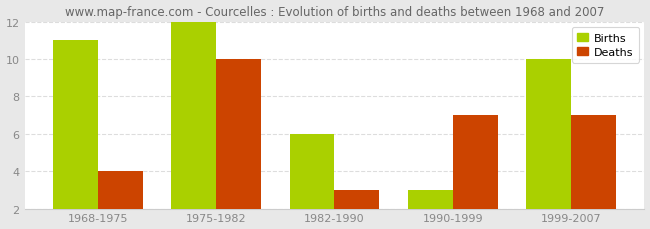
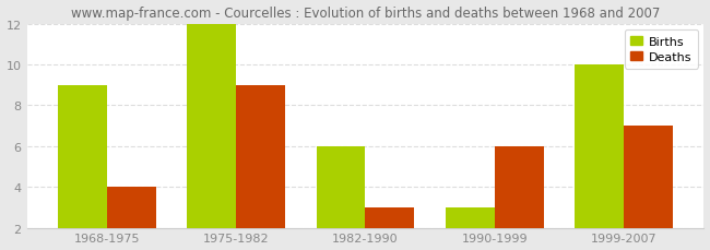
Births/1968-1975: 11 -> 9
Deaths/1975-1982: 10 -> 9
Deaths/1990-1999: 7 -> 6
